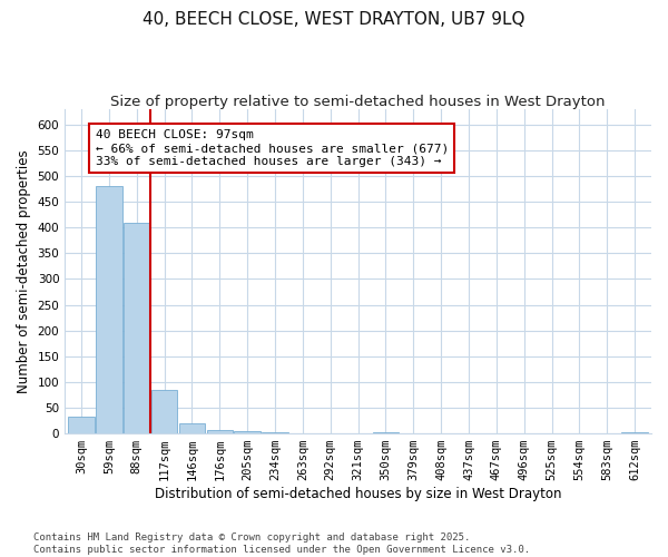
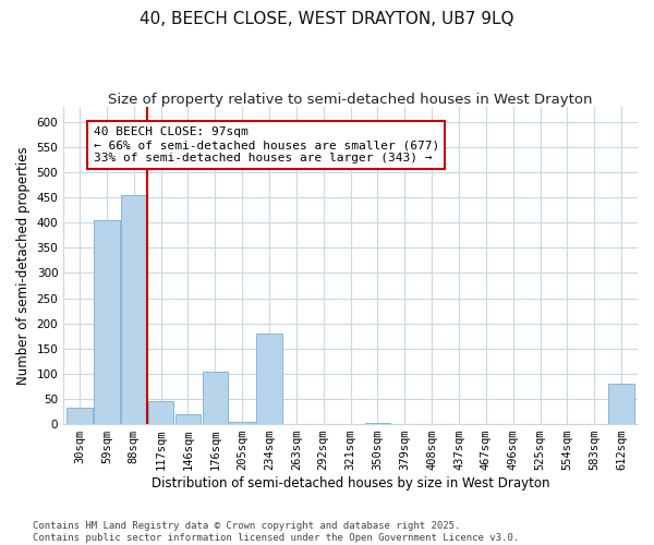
59sqm: 481 -> 405
88sqm: 410 -> 455
117sqm: 85 -> 45
176sqm: 6 -> 105
234sqm: 3 -> 180
612sqm: 3 -> 80
